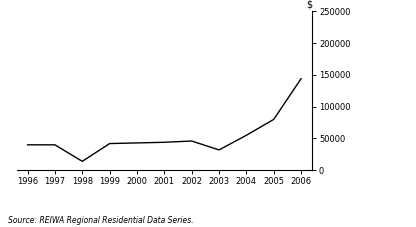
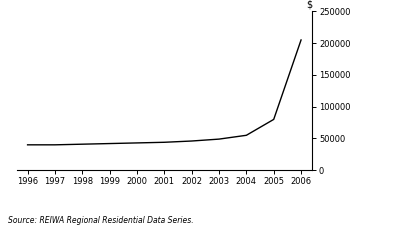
1998: 14000 -> 41000
2003: 32000 -> 49000
2006: 144000 -> 205000
